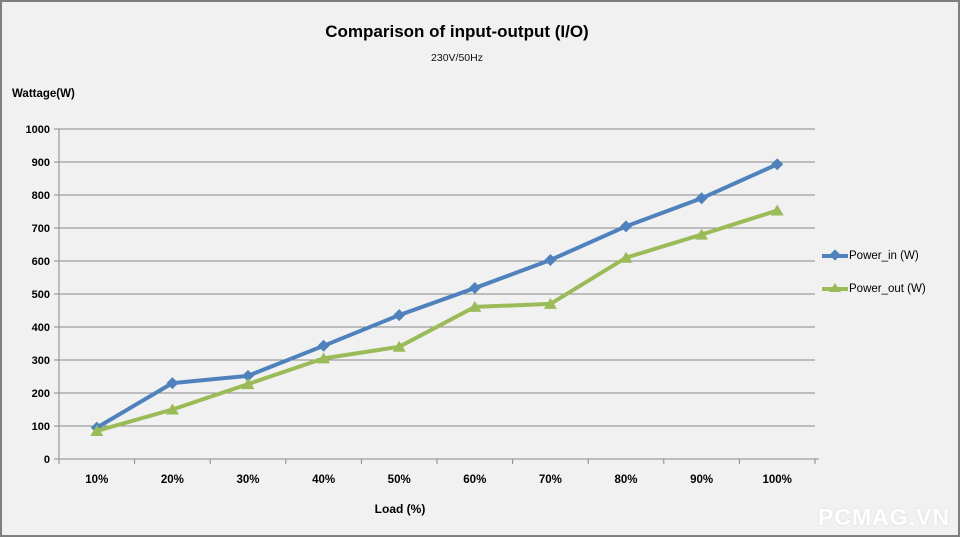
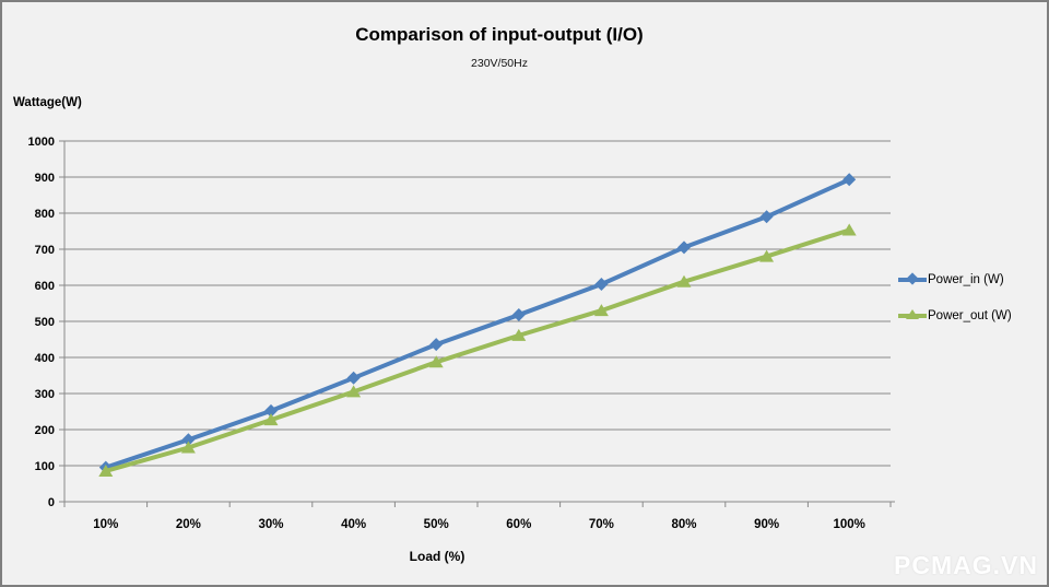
Power_in (W)/20%: 230 -> 170
Power_out (W)/50%: 340 -> 390
Power_out (W)/70%: 470 -> 530
